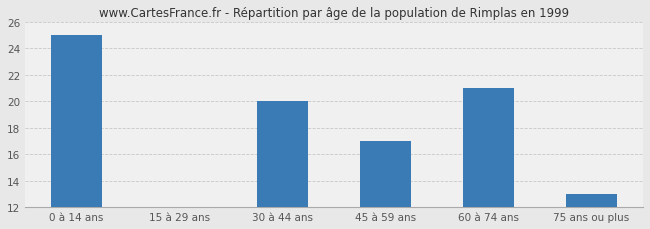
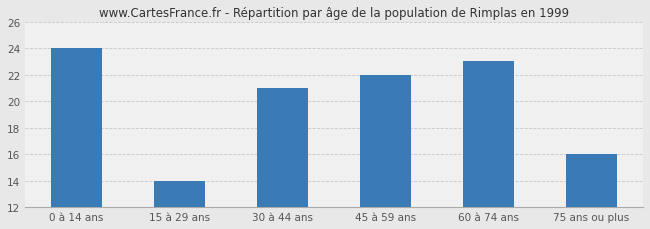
0 à 14 ans: 25 -> 24
15 à 29 ans: 12 -> 14
30 à 44 ans: 20 -> 21
45 à 59 ans: 17 -> 22
60 à 74 ans: 21 -> 23
75 ans ou plus: 13 -> 16
